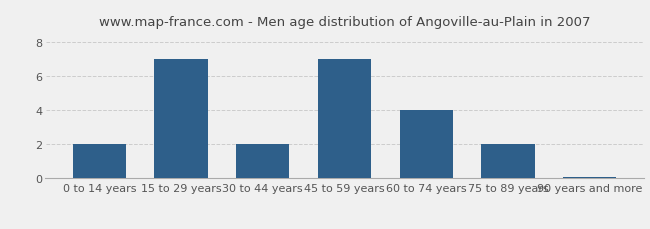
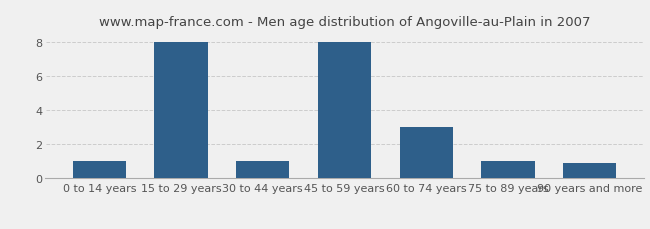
0 to 14 years: 2.0 -> 1.0
15 to 29 years: 7.0 -> 8.0
30 to 44 years: 2.0 -> 1.0
45 to 59 years: 7.0 -> 8.0
60 to 74 years: 4.0 -> 3.0
75 to 89 years: 2.0 -> 1.0
90 years and more: 0.1 -> 0.9
